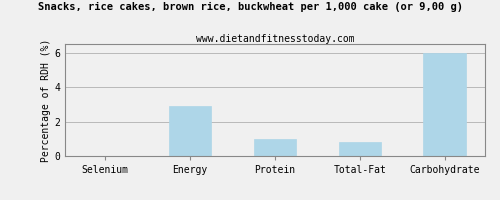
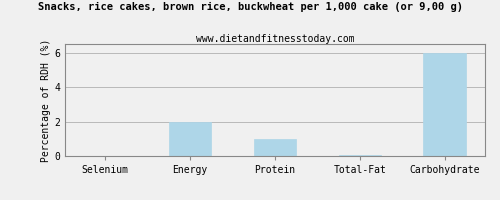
Energy: 2.9 -> 2.0
Total-Fat: 0.8 -> 0.1
